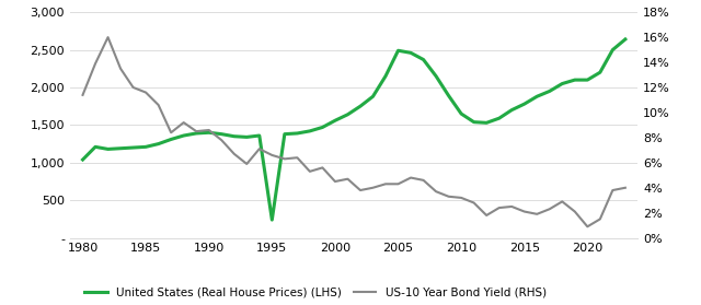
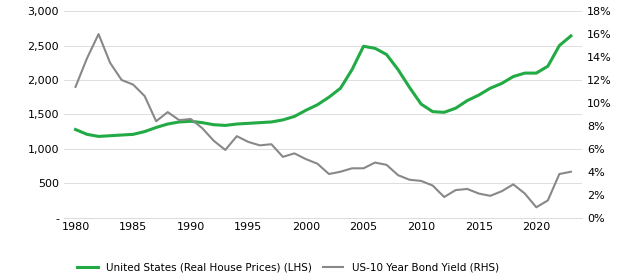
United States (Real House Prices) (LHS)/1980: 1,040 -> 1,280
United States (Real House Prices) (LHS)/1995: 240 -> 1,370
US-10 Year Bond Yield (RHS)/2000: 4.5% -> 5.1%
